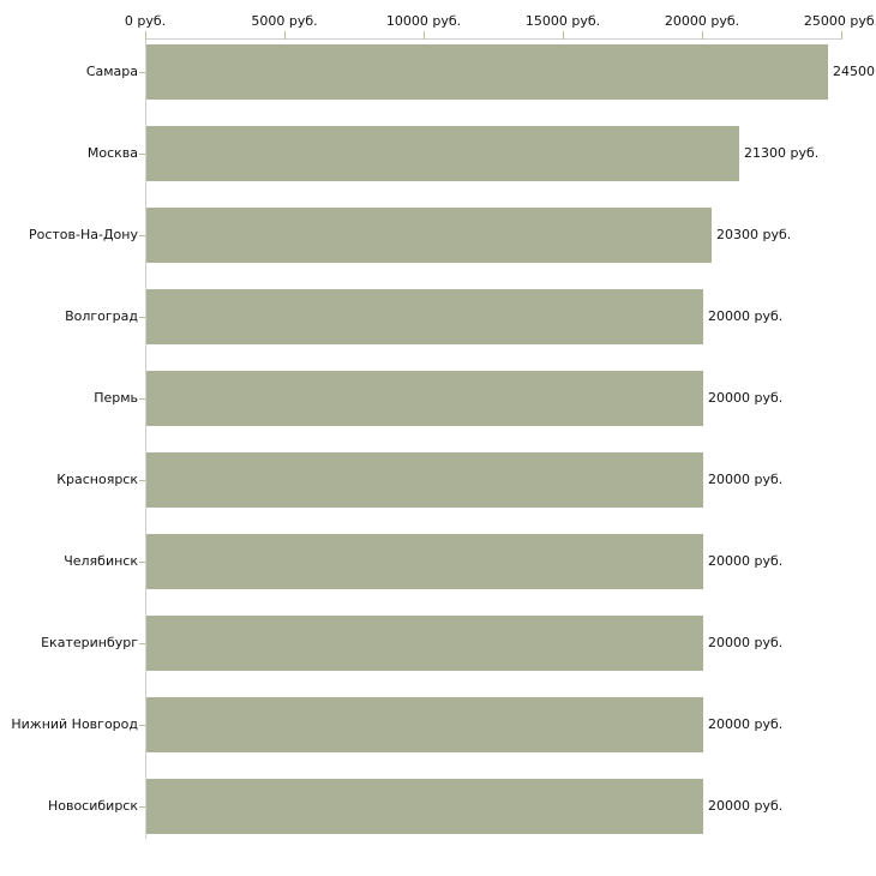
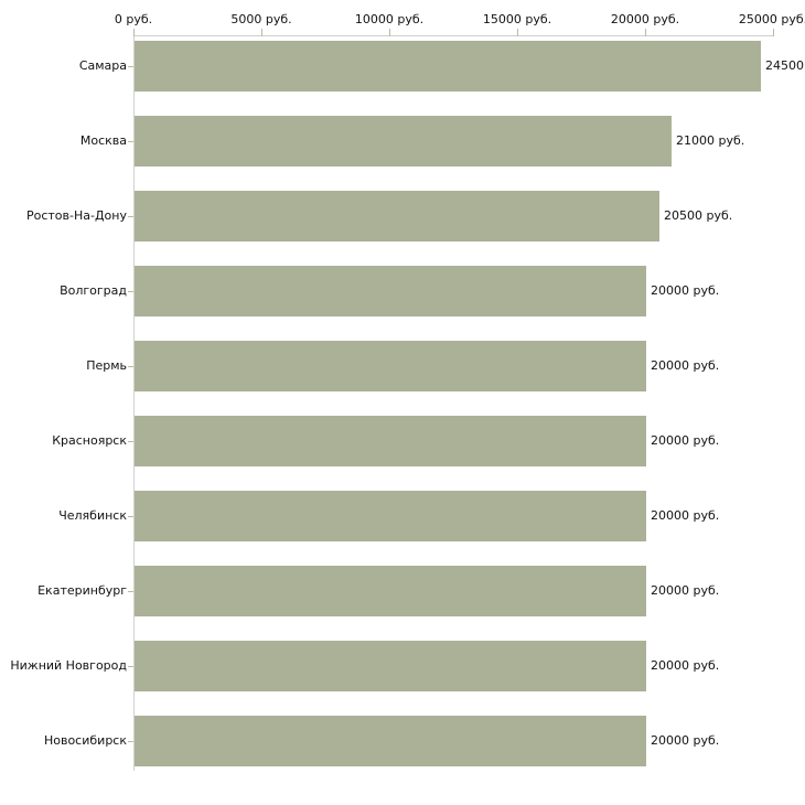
Москва: 21300 -> 21000
Ростов-На-Дону: 20300 -> 20500
